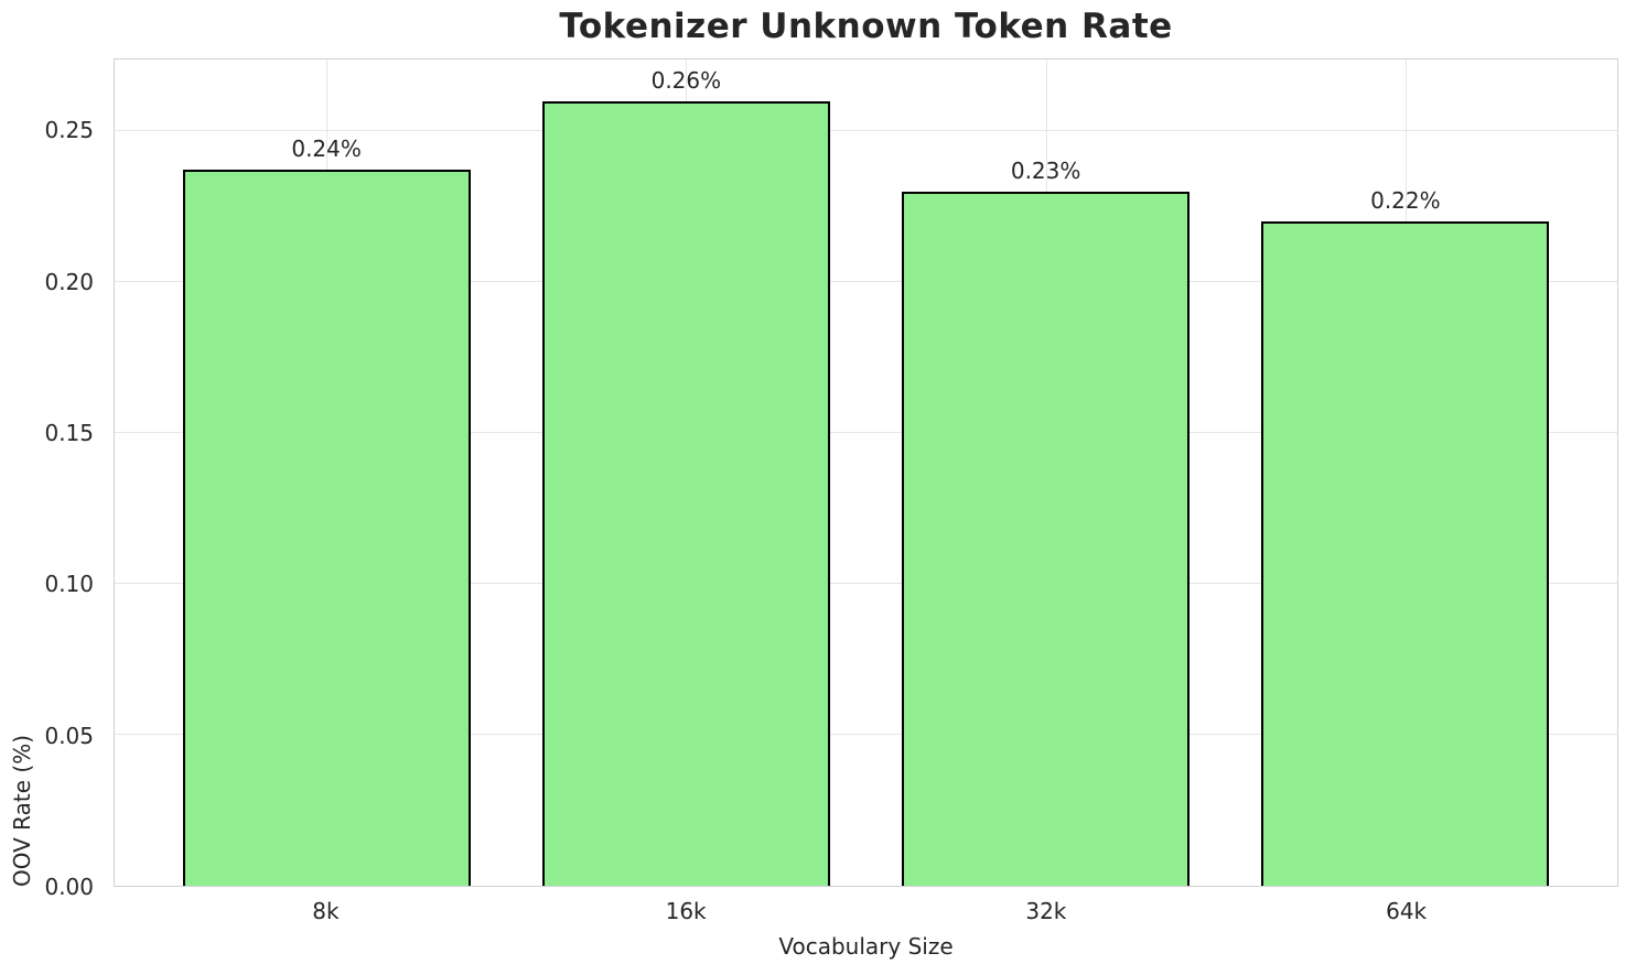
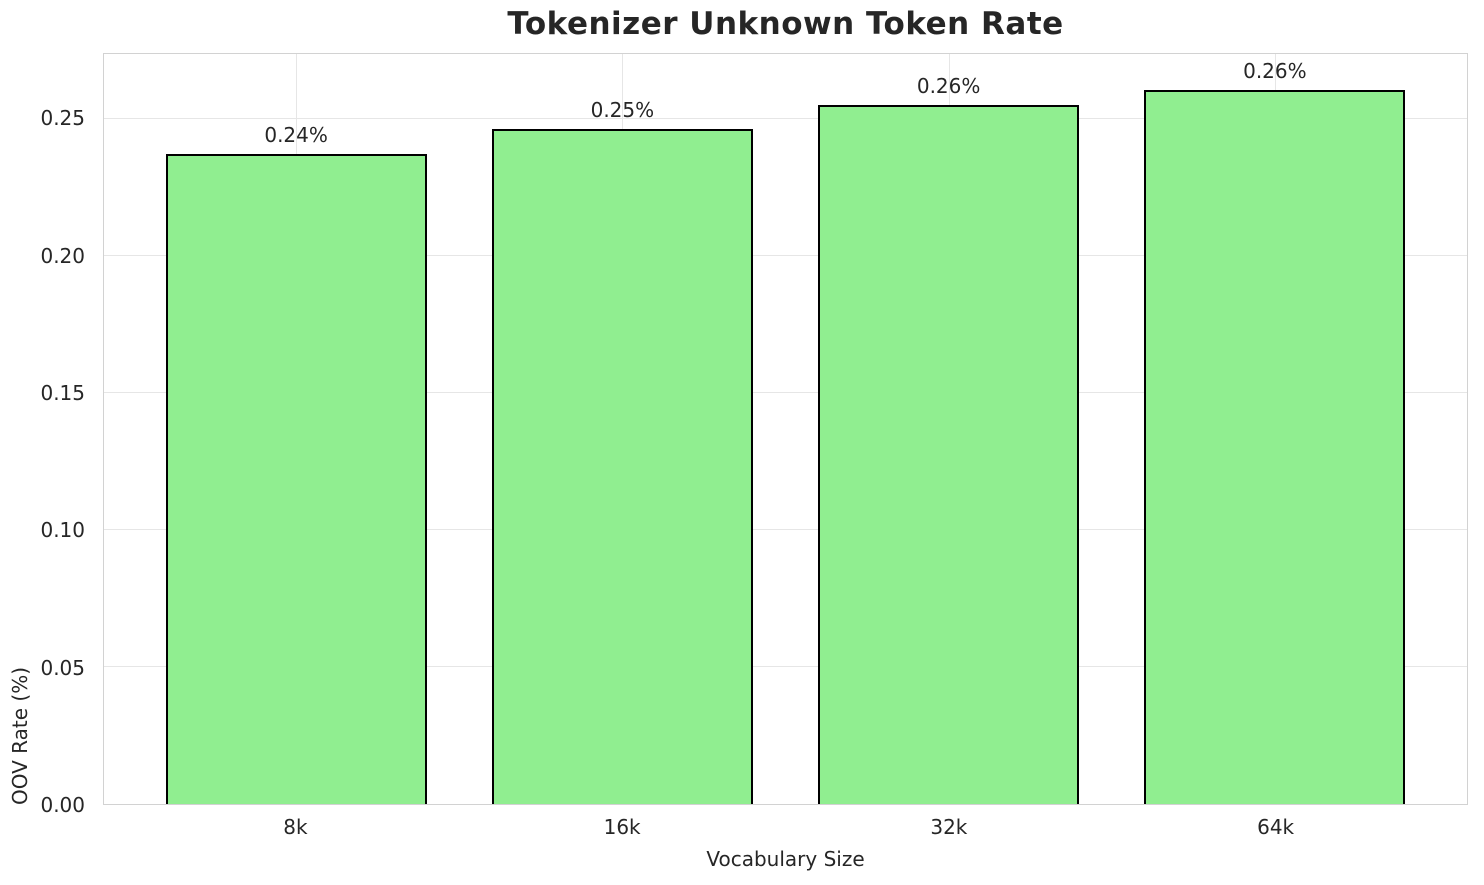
16k: 0.26% -> 0.25%
32k: 0.23% -> 0.26%
64k: 0.22% -> 0.26%
